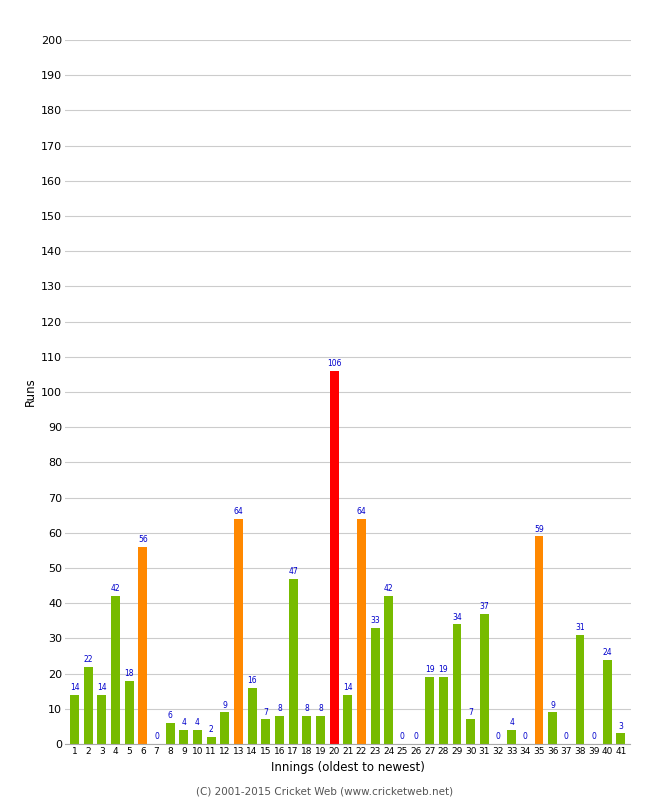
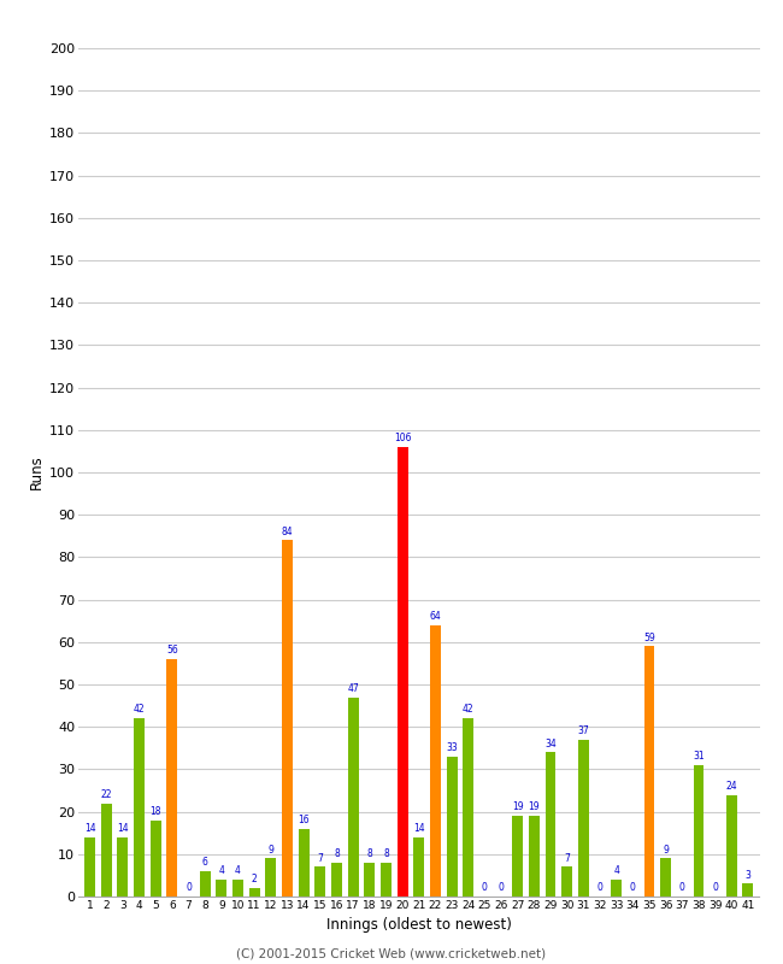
13: 64 -> 84
